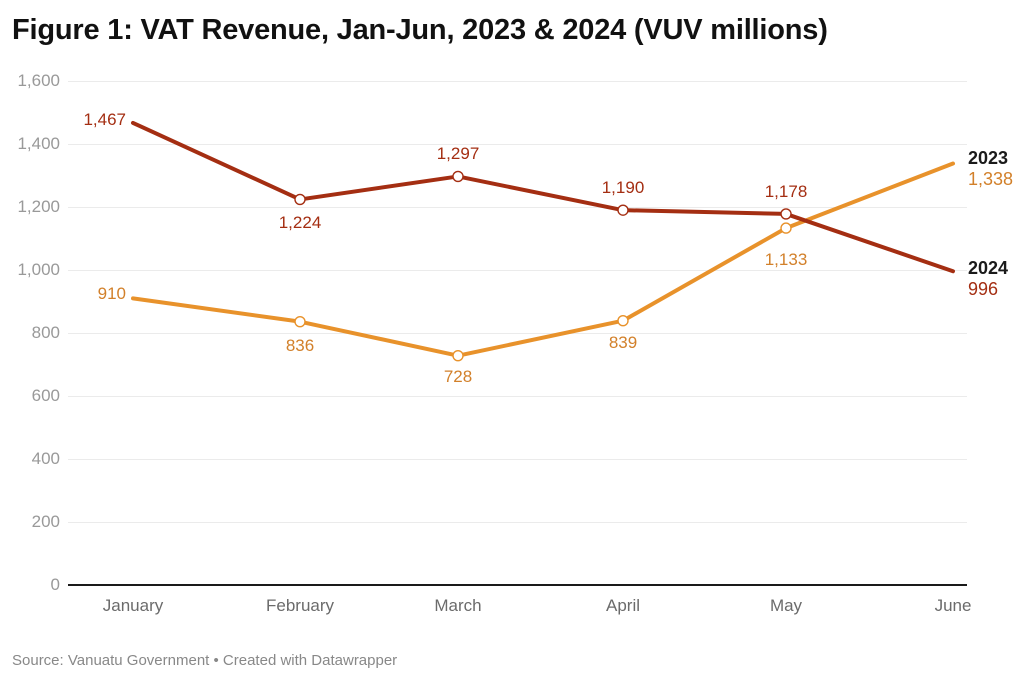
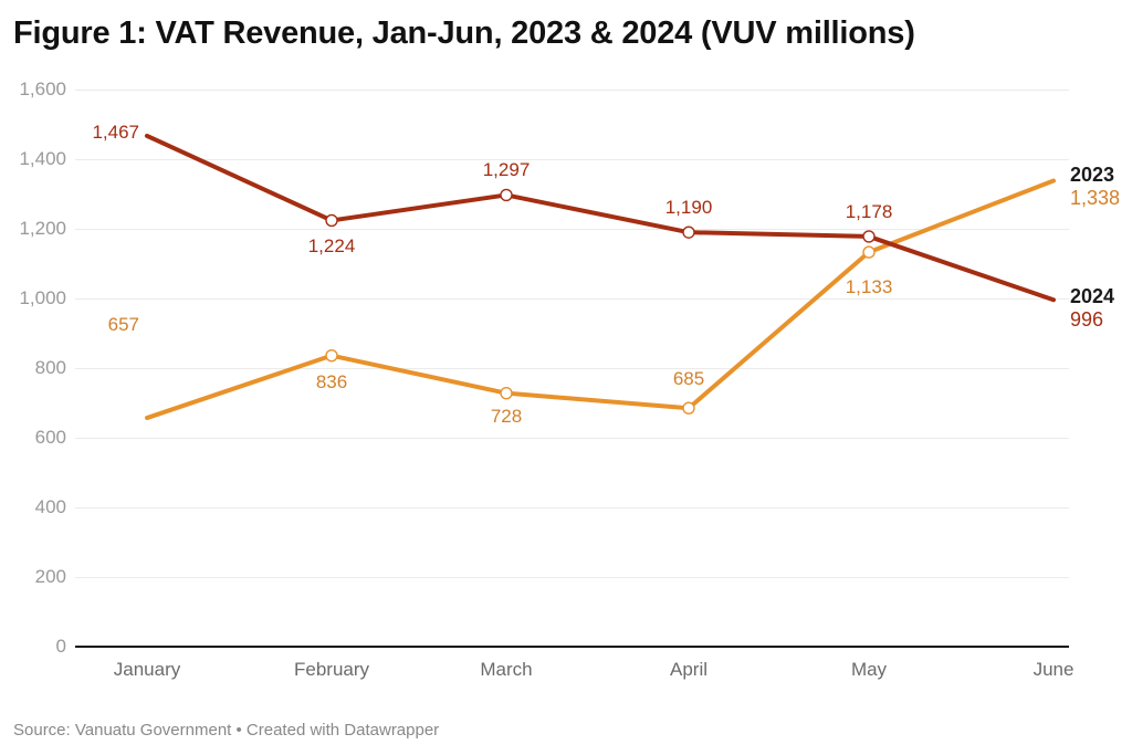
2023/January: 910 -> 657
2023/April: 839 -> 685
